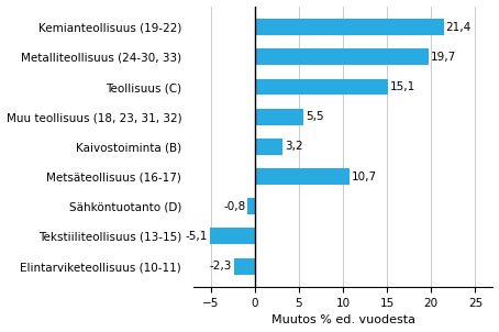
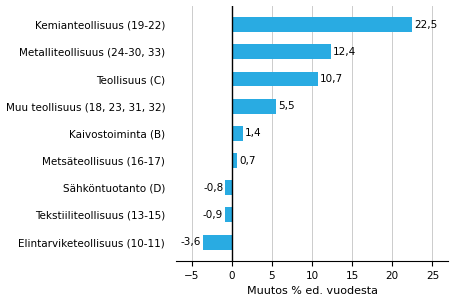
Kemianteollisuus (19-22): 21,4 -> 22,5
Metalliteollisuus (24-30, 33): 19,7 -> 12,4
Teollisuus (C): 15,1 -> 10,7
Kaivostoiminta (B): 3,2 -> 1,4
Metsäteollisuus (16-17): 10,7 -> 0,7
Tekstiiliteollisuus (13-15): -5,1 -> -0,9
Elintarviketeollisuus (10-11): -2,3 -> -3,6
